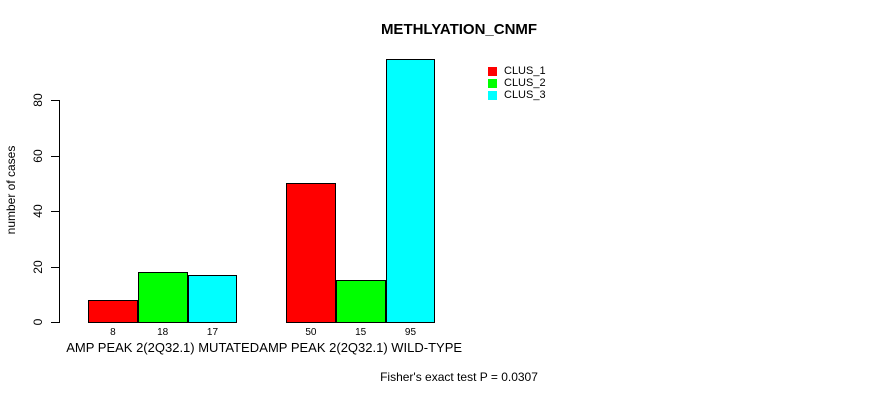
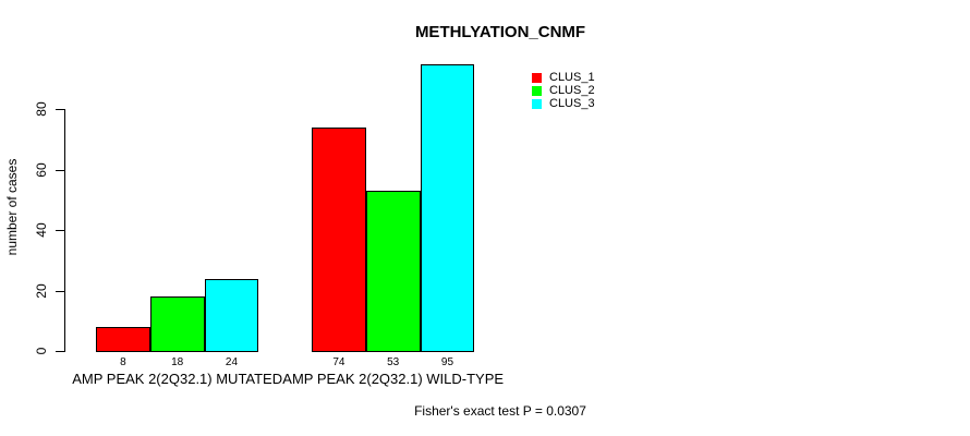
CLUS_3/AMP PEAK 2(2Q32.1) MUTATED: 17 -> 24
CLUS_1/AMP PEAK 2(2Q32.1) WILD-TYPE: 50 -> 74
CLUS_2/AMP PEAK 2(2Q32.1) WILD-TYPE: 15 -> 53
